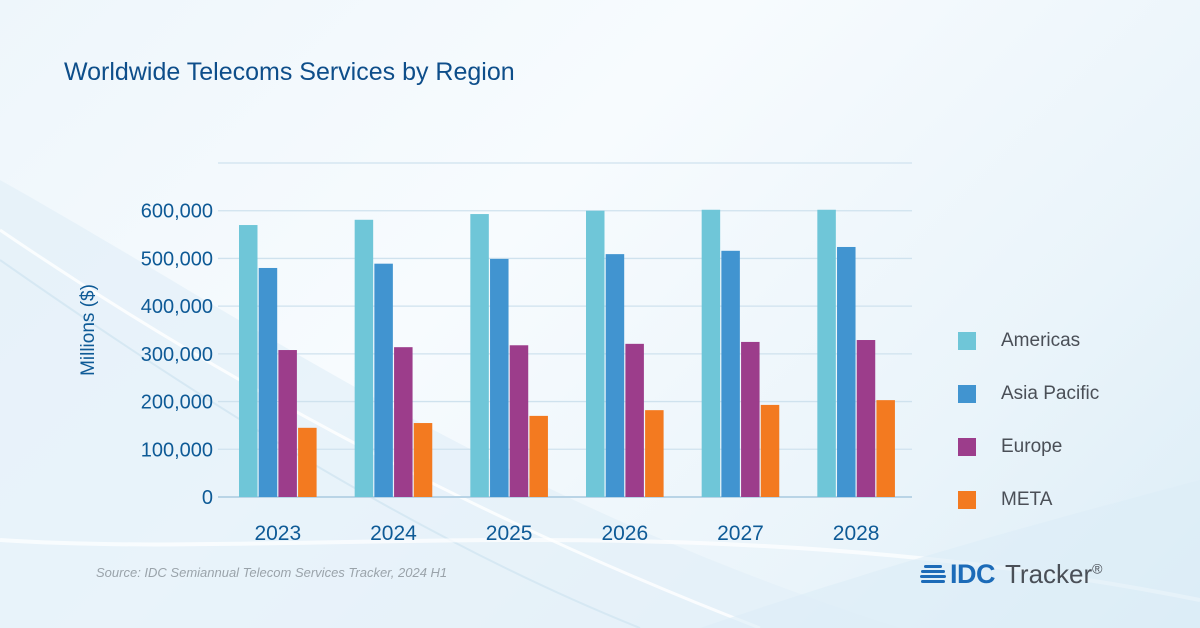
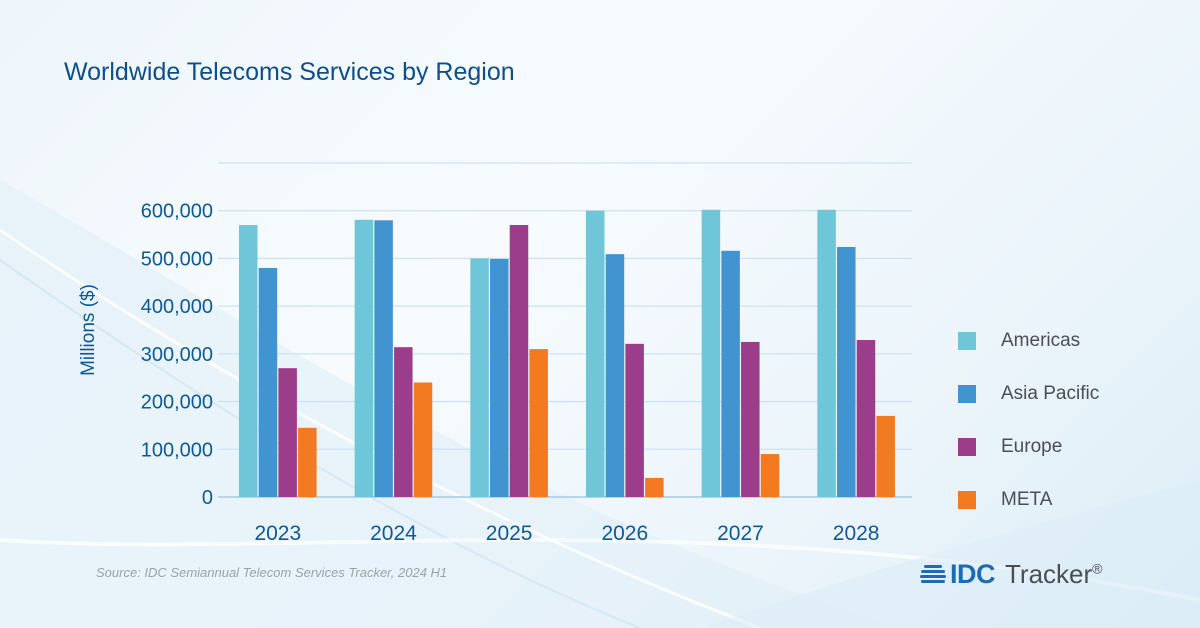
Europe/2023: 310000 -> 270000
Asia Pacific/2024: 490000 -> 580000
META/2024: 160000 -> 240000
Americas/2025: 590000 -> 500000
Europe/2025: 320000 -> 570000
META/2025: 170000 -> 310000
META/2026: 180000 -> 40000
META/2027: 190000 -> 90000
META/2028: 200000 -> 170000
